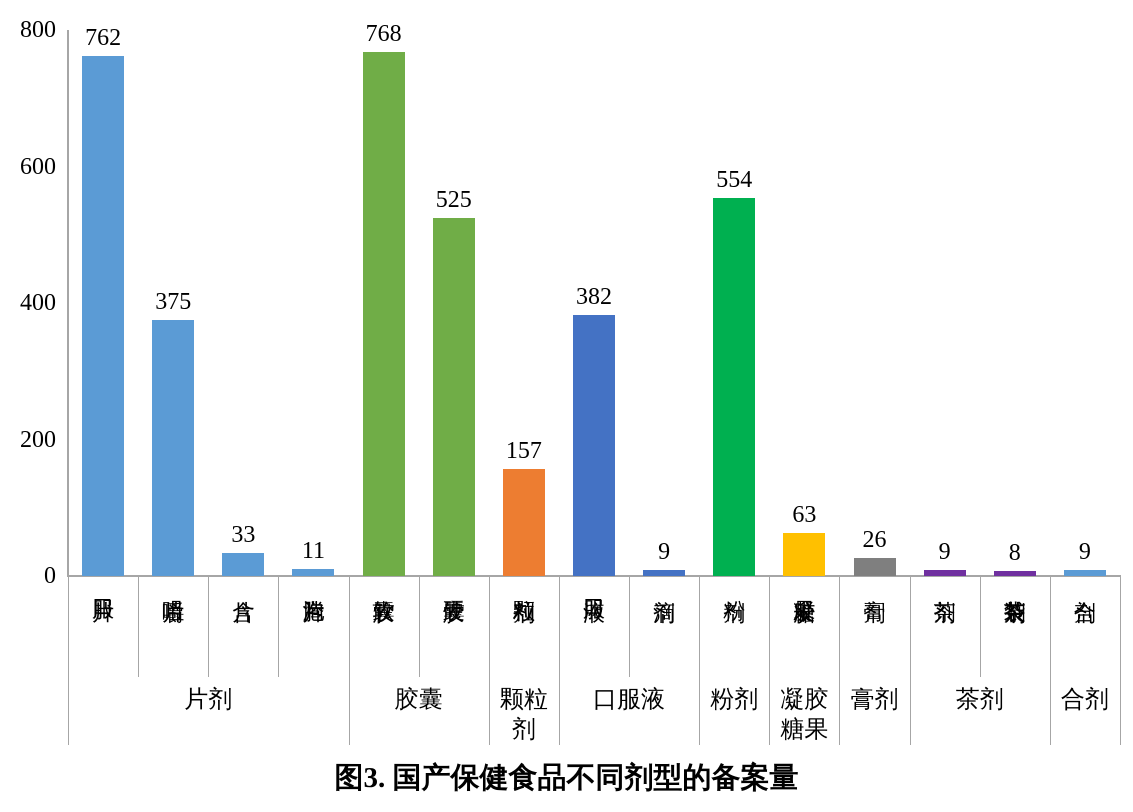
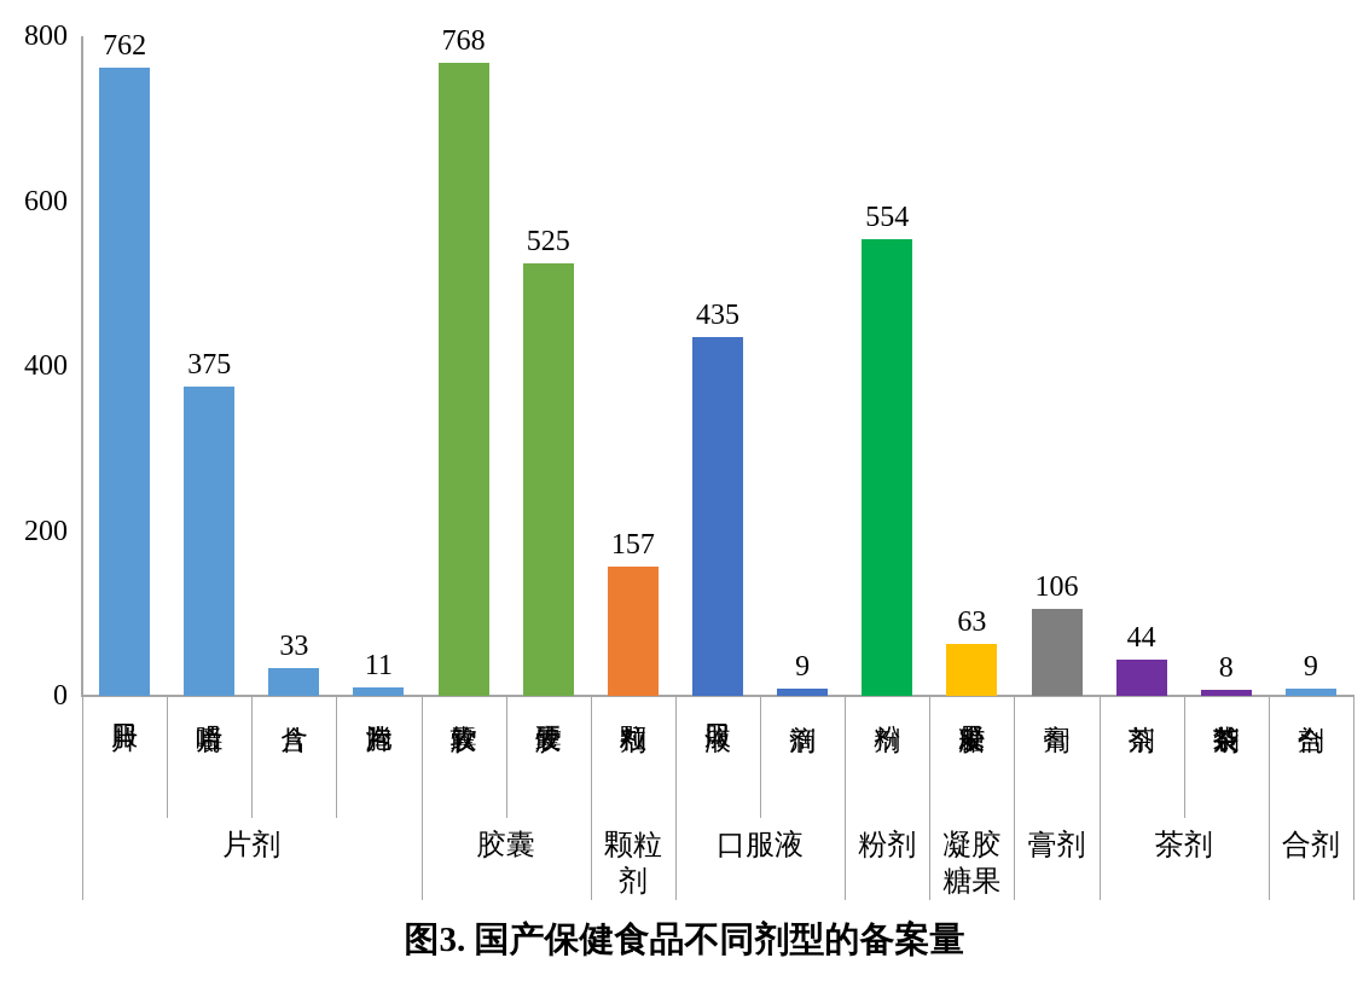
口服液: 382 -> 435
膏剂: 26 -> 106
茶剂: 9 -> 44
